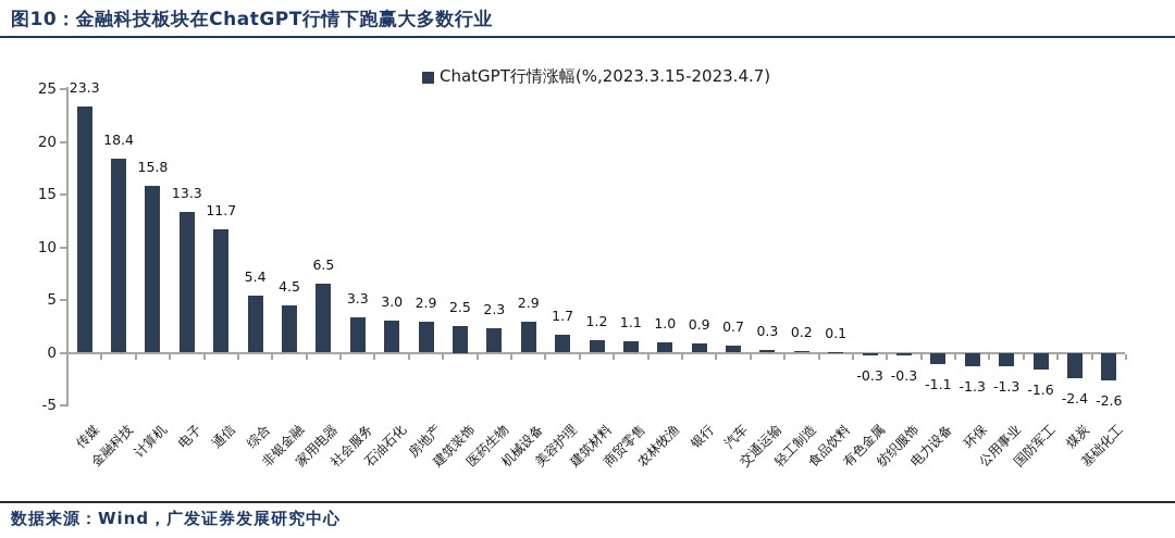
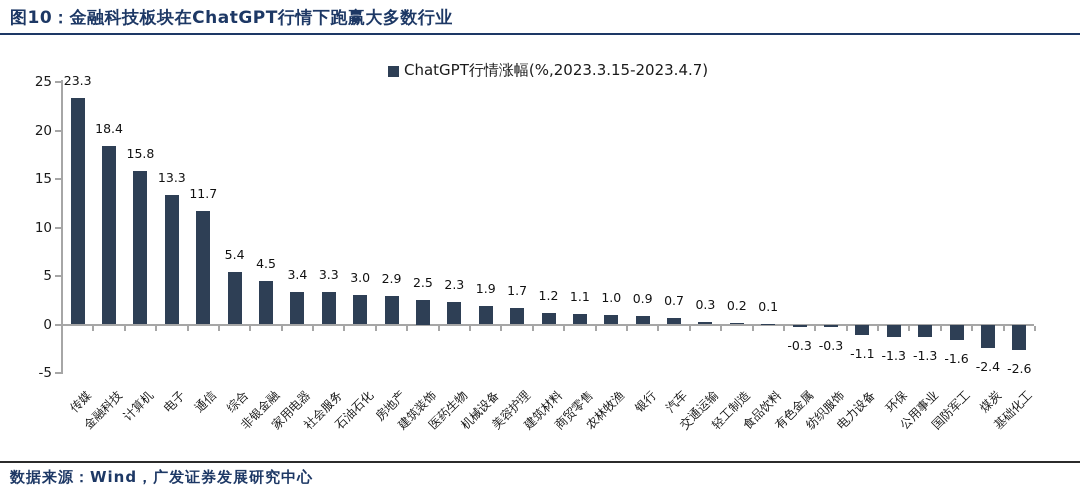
家用电器: 6.5 -> 3.4
机械设备: 2.9 -> 1.9
